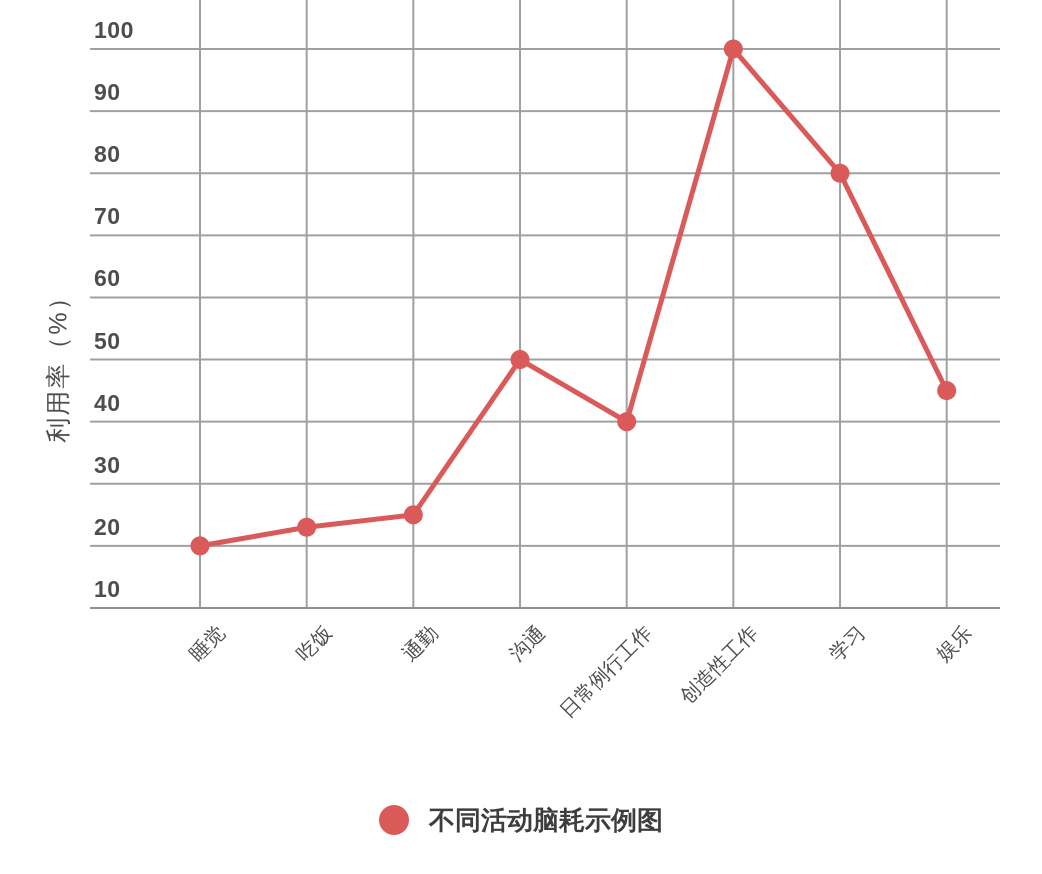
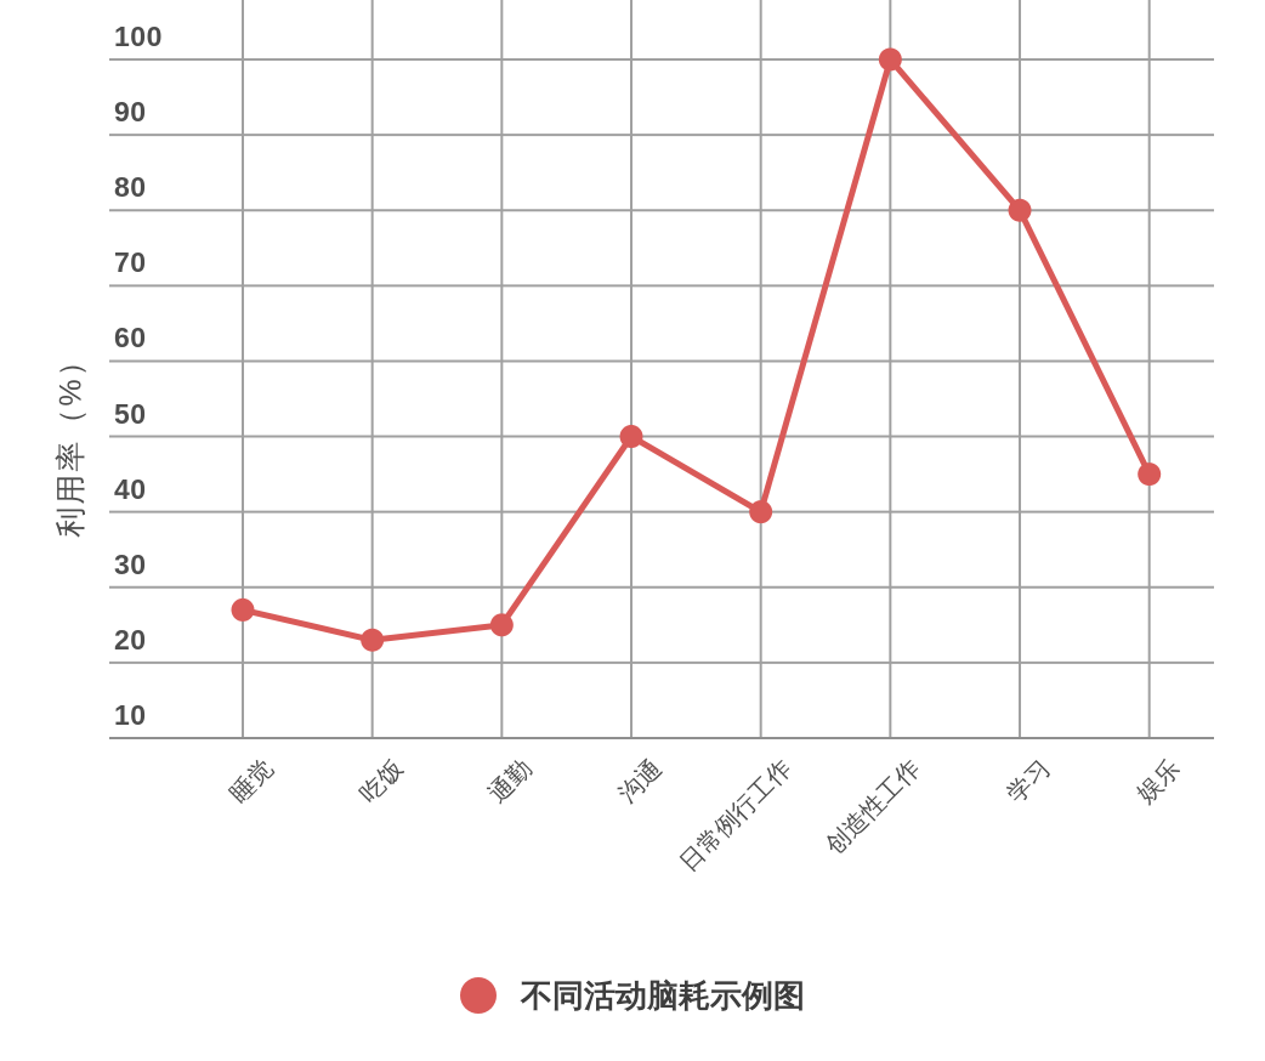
睡觉: 20 -> 27
